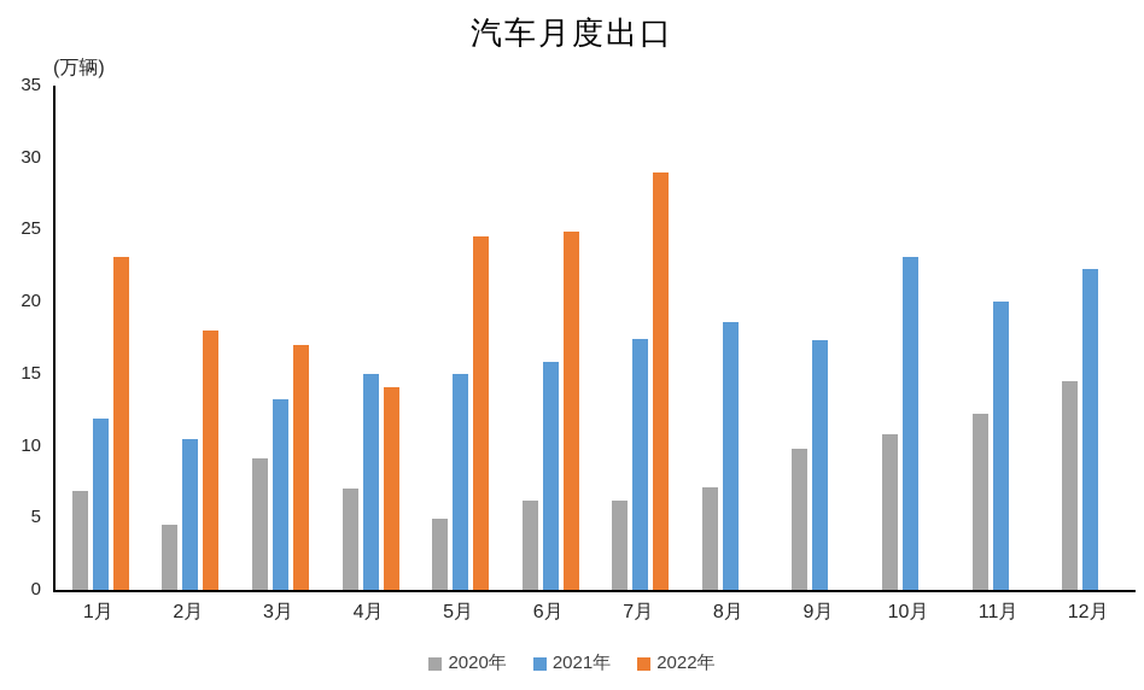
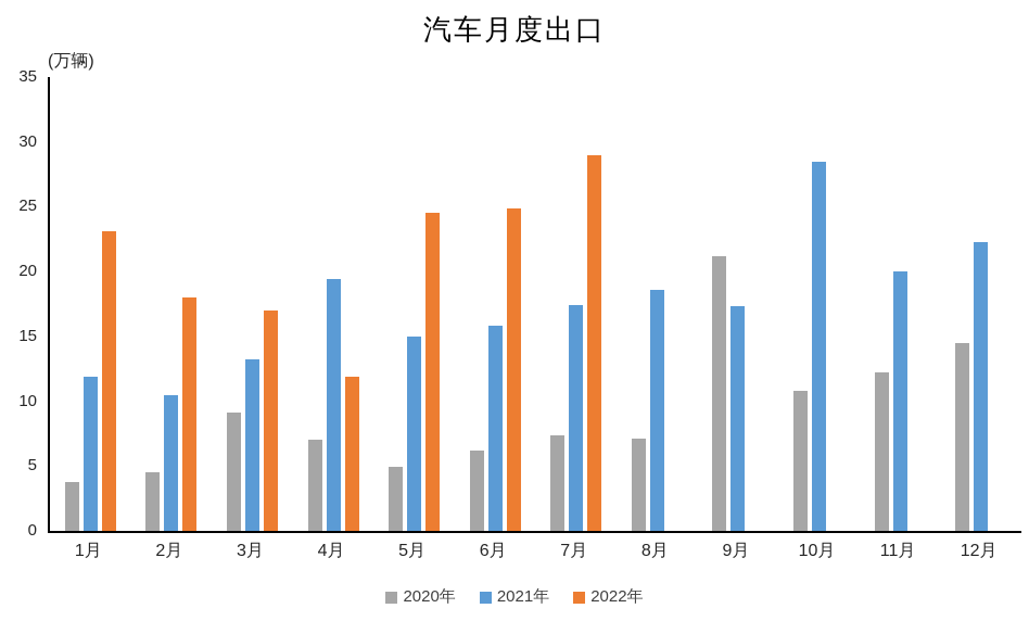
2020年/1月: 6.9 -> 3.8
2021年/4月: 15.0 -> 19.4
2022年/4月: 14.1 -> 11.9
2020年/7月: 6.2 -> 7.4
2020年/9月: 9.8 -> 21.2
2021年/10月: 23.1 -> 28.5
